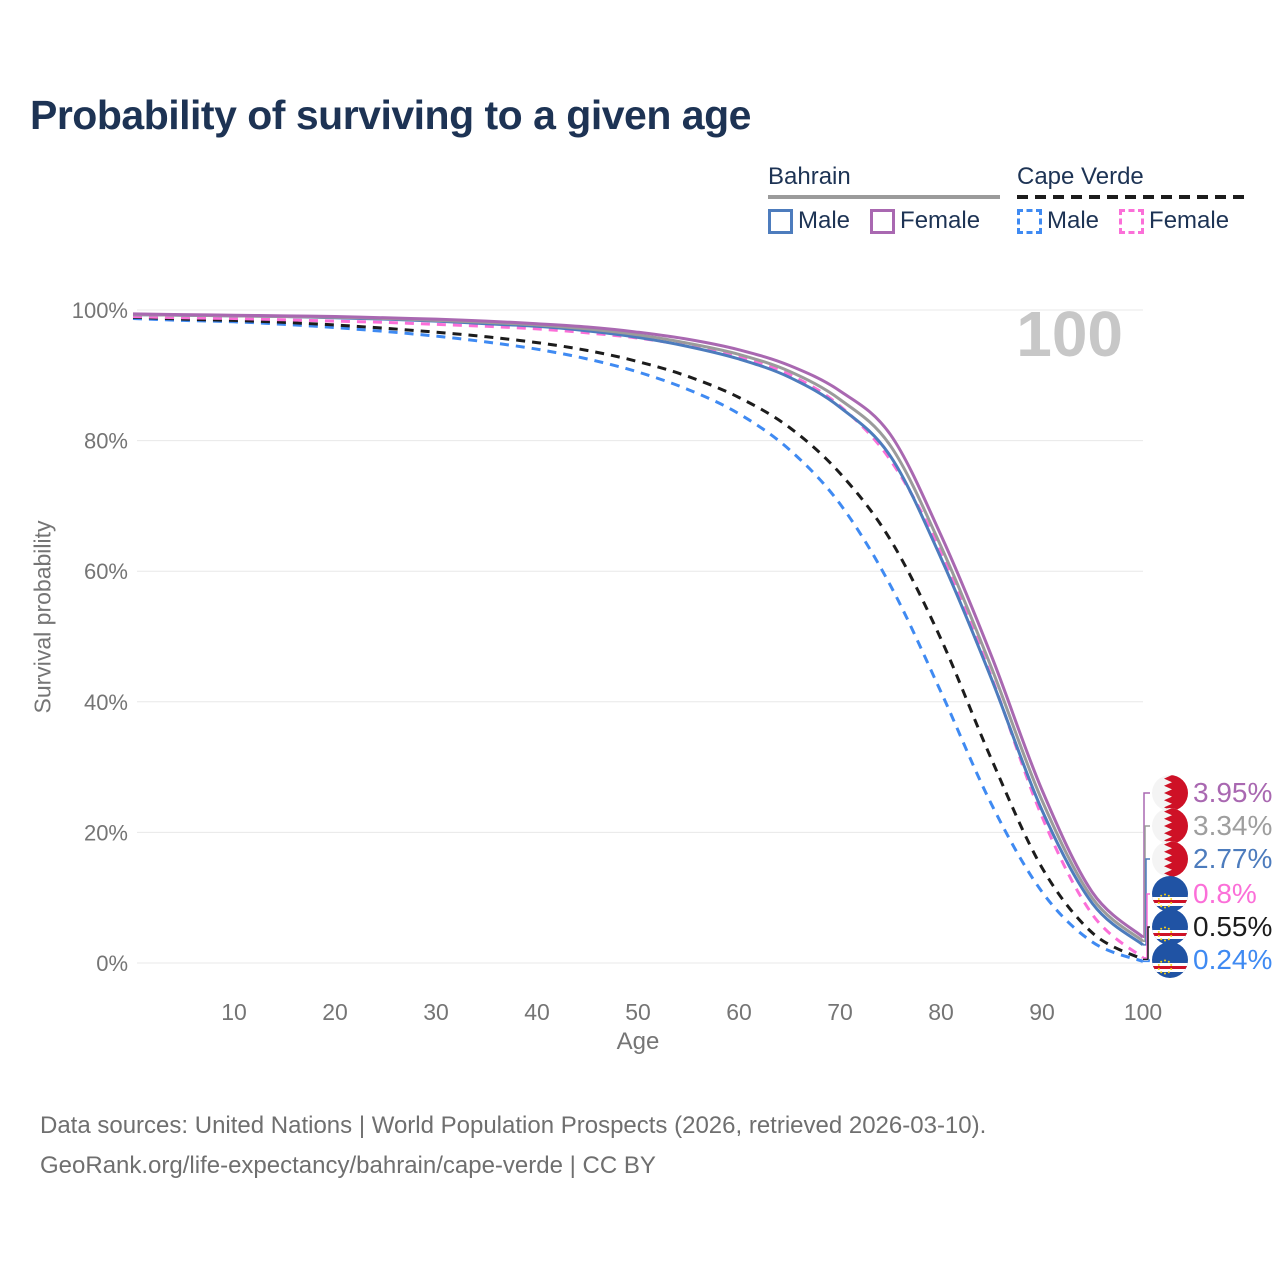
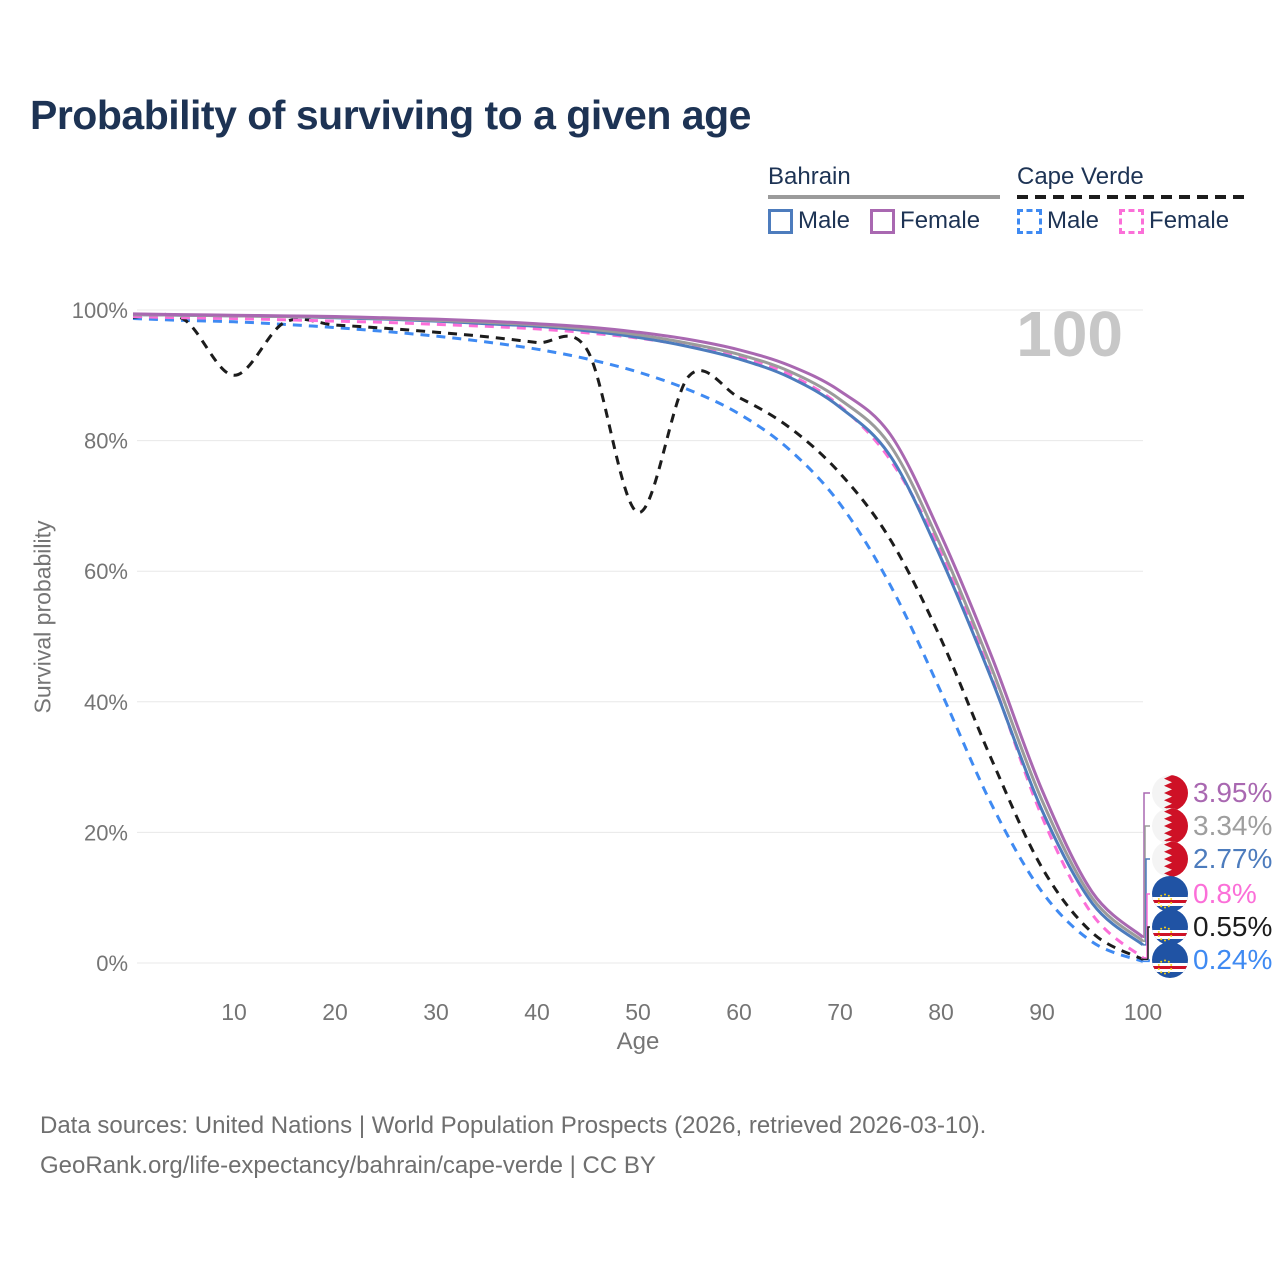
Cape Verde/10: 98% -> 90%
Cape Verde/50: 92% -> 69%
